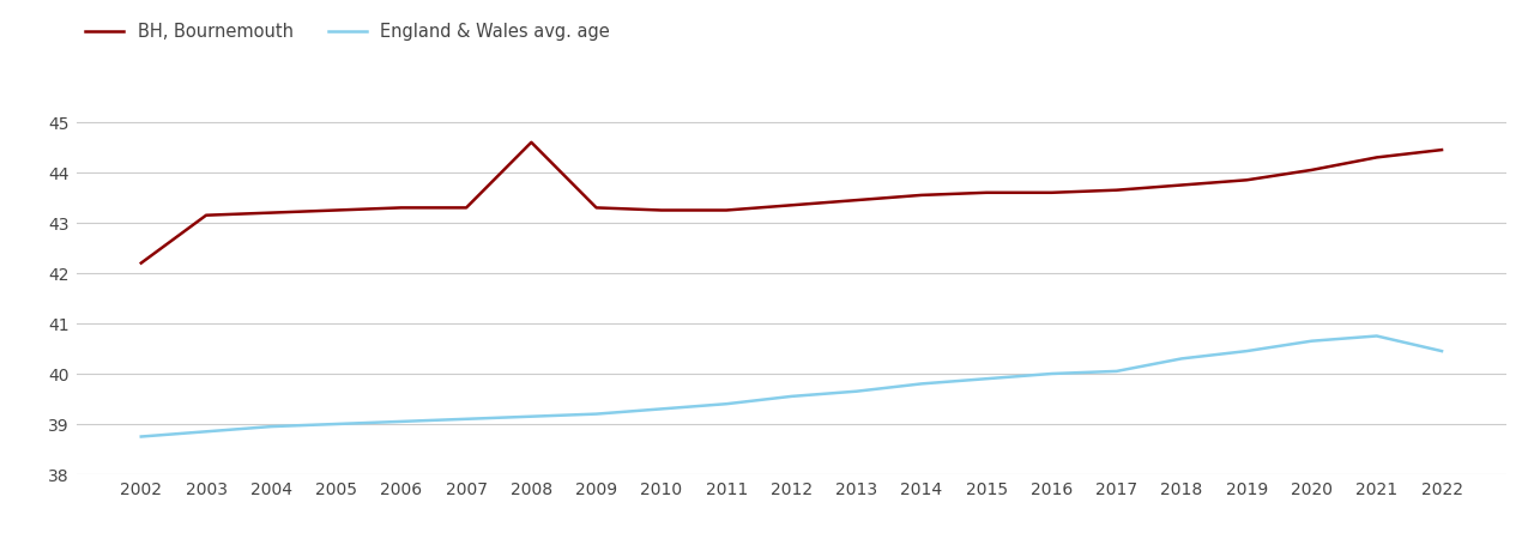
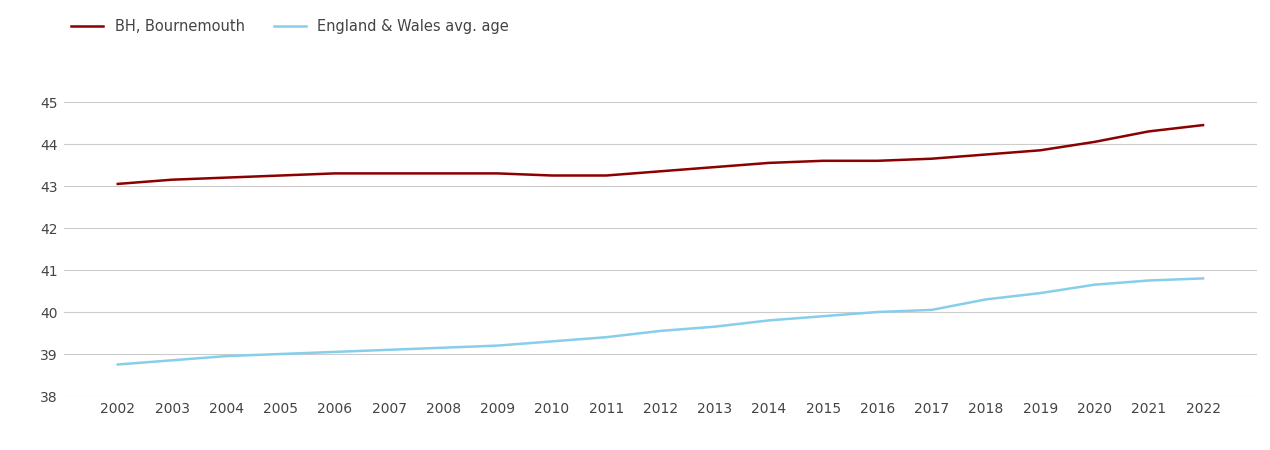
BH, Bournemouth/2002: 42.20 -> 43.05
BH, Bournemouth/2008: 44.60 -> 43.30
England & Wales avg. age/2022: 40.45 -> 40.80
